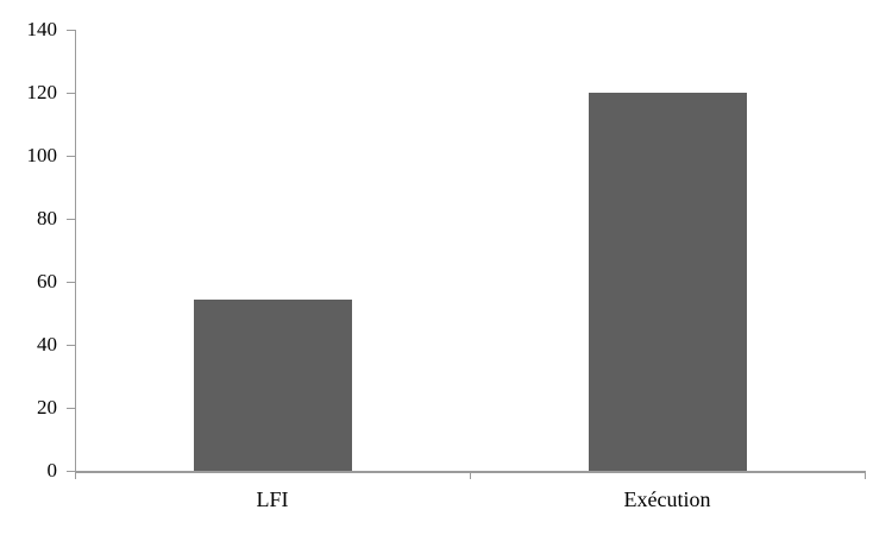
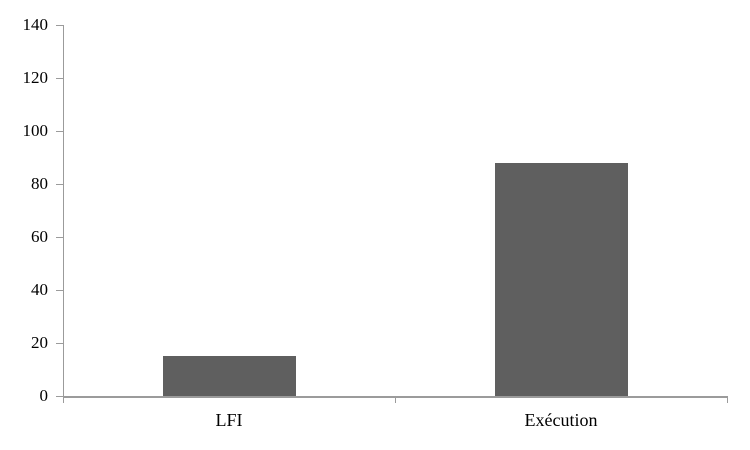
LFI: 54 -> 15
Exécution: 120 -> 88
